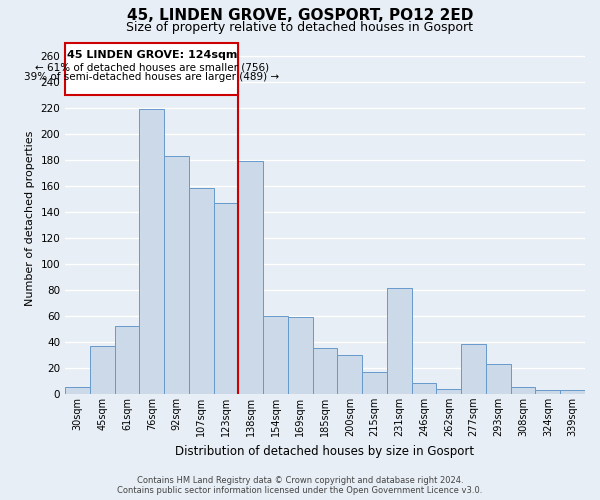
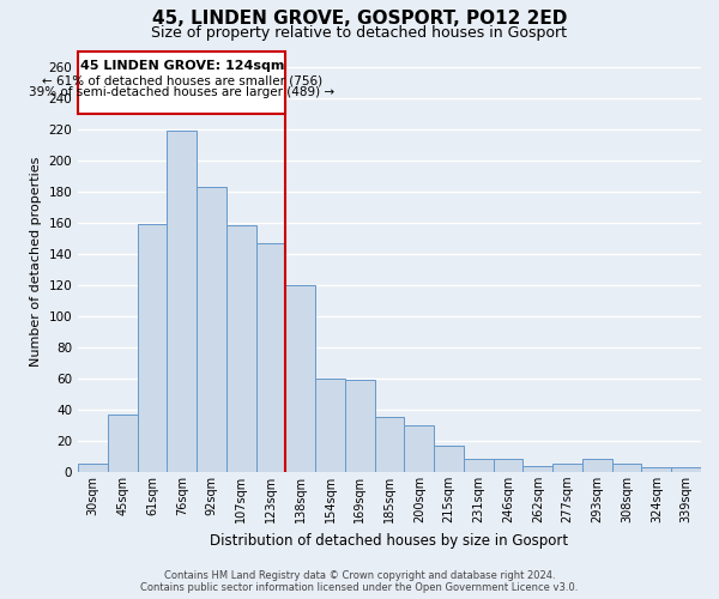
61sqm: 52 -> 159
138sqm: 179 -> 120
231sqm: 81 -> 8
277sqm: 38 -> 5
293sqm: 23 -> 8
